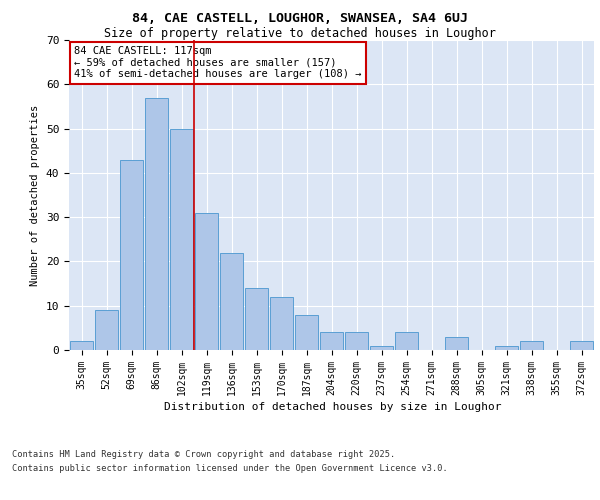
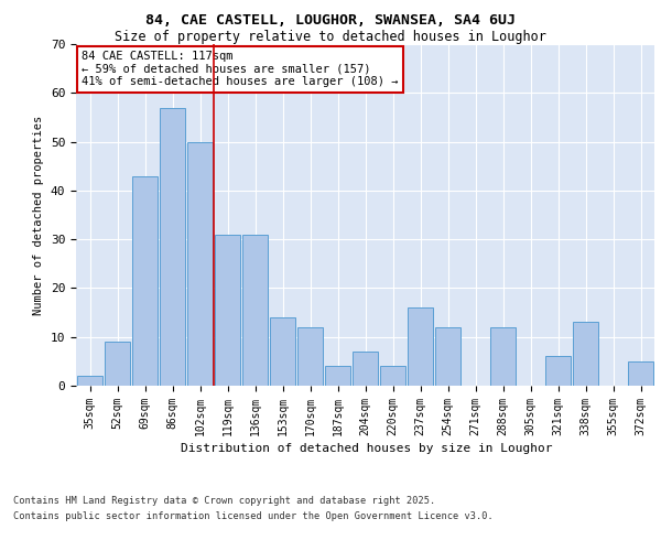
136sqm: 22 -> 31
187sqm: 8 -> 4
204sqm: 4 -> 7
237sqm: 1 -> 16
254sqm: 4 -> 12
288sqm: 3 -> 12
321sqm: 1 -> 6
338sqm: 2 -> 13
372sqm: 2 -> 5
